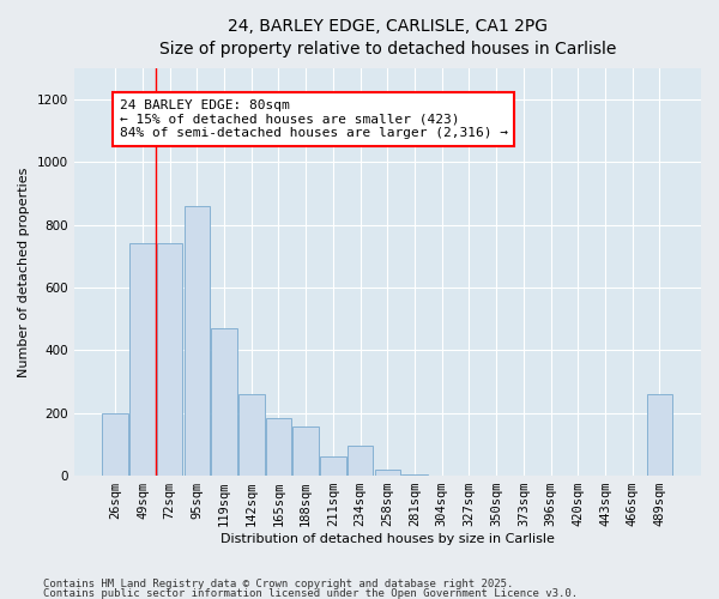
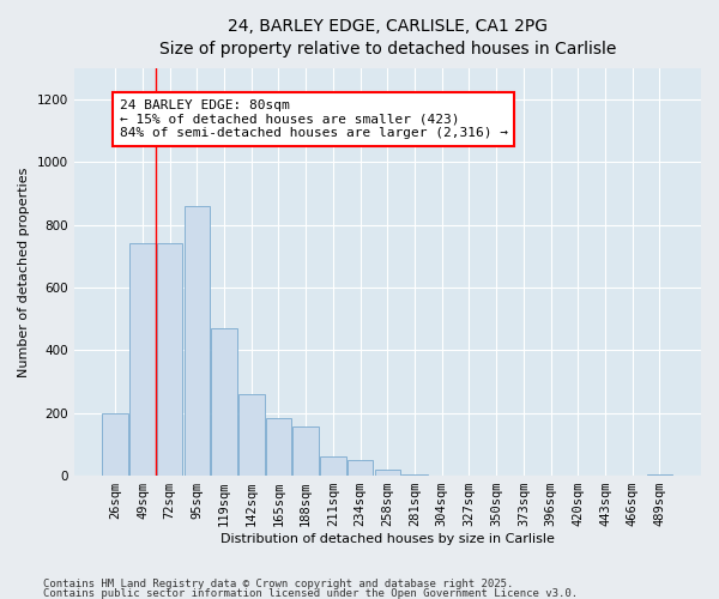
234sqm: 95 -> 50
489sqm: 260 -> 3
